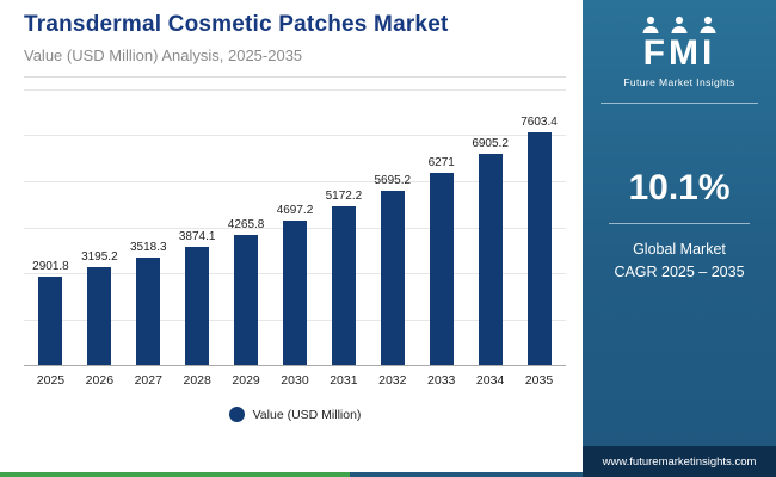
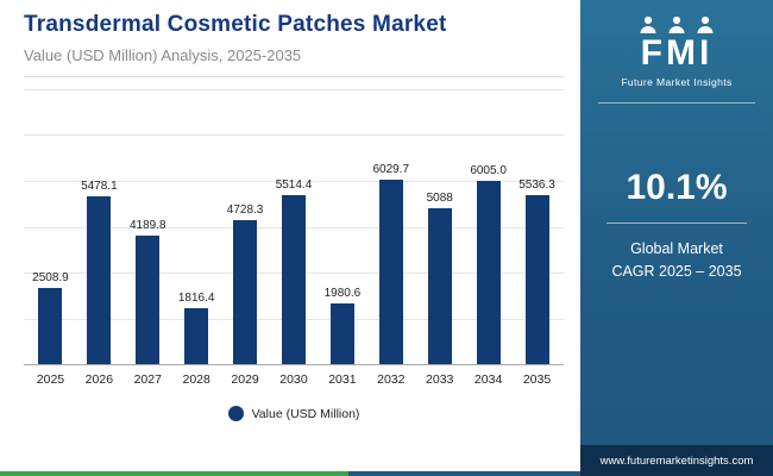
2025: 2901.8 -> 2508.9
2026: 3195.2 -> 5478.1
2027: 3518.3 -> 4189.8
2028: 3874.1 -> 1816.4
2029: 4265.8 -> 4728.3
2030: 4697.2 -> 5514.4
2031: 5172.2 -> 1980.6
2032: 5695.2 -> 6029.7
2033: 6271 -> 5088
2034: 6905.2 -> 6005.0
2035: 7603.4 -> 5536.3
